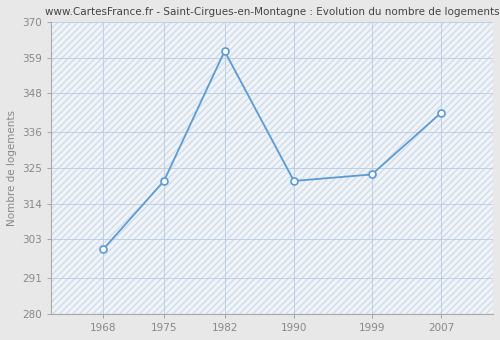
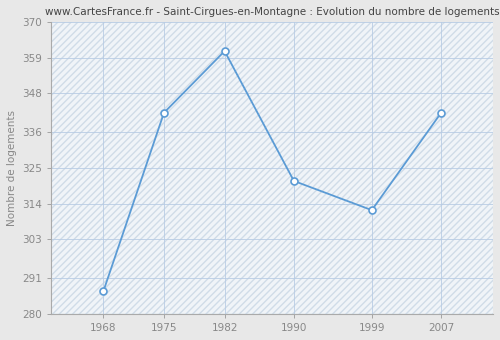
1968: 300 -> 287
1975: 321 -> 342
1999: 323 -> 312
